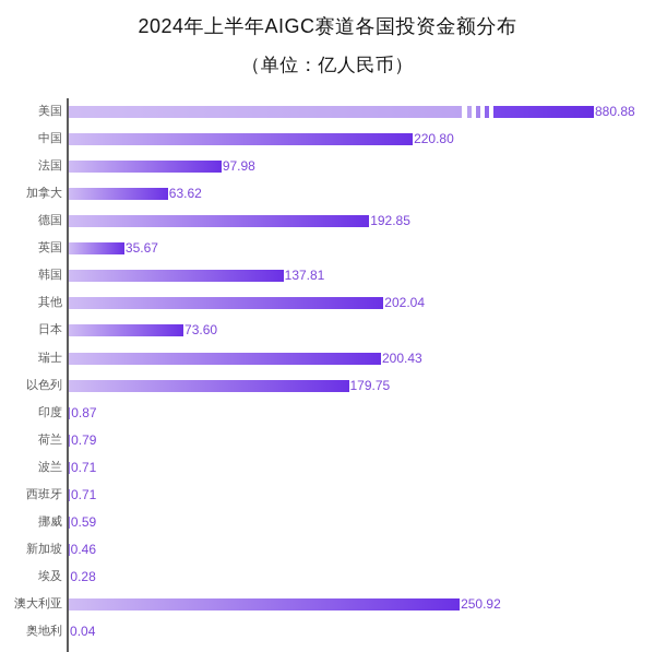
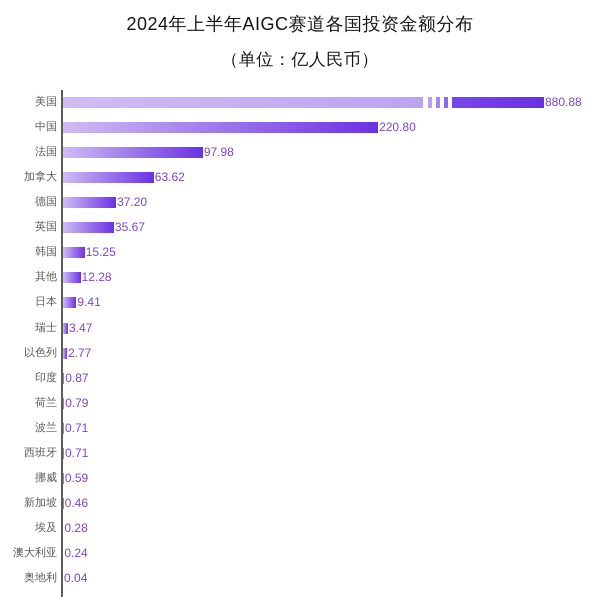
德国: 192.85 -> 37.20
韩国: 137.81 -> 15.25
其他: 202.04 -> 12.28
日本: 73.60 -> 9.41
瑞士: 200.43 -> 3.47
以色列: 179.75 -> 2.77
澳大利亚: 250.92 -> 0.24
